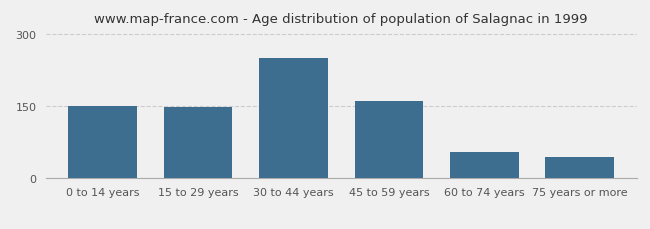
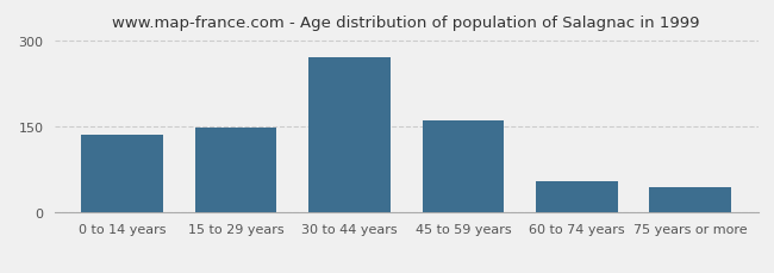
0 to 14 years: 150 -> 135
30 to 44 years: 250 -> 270
